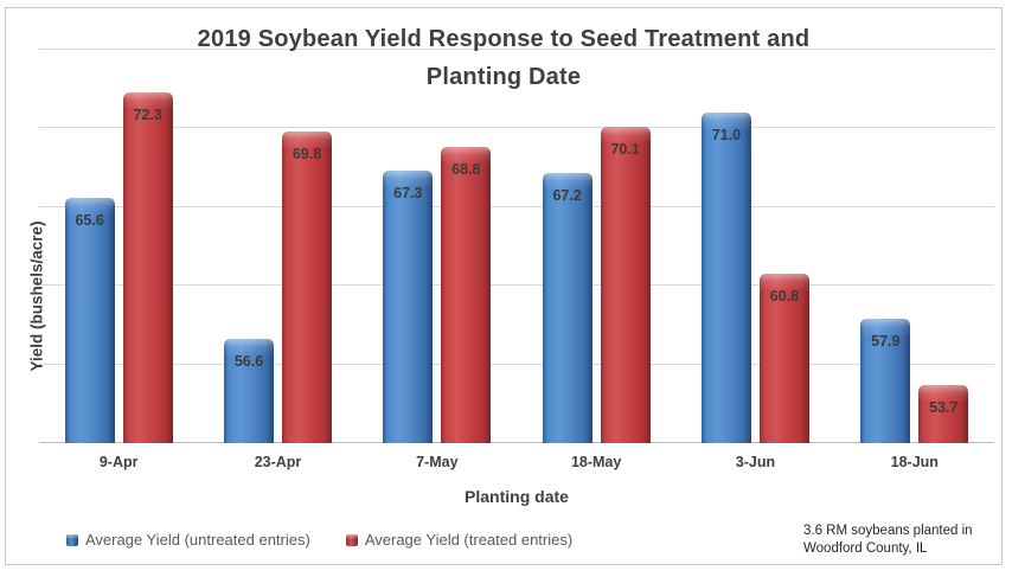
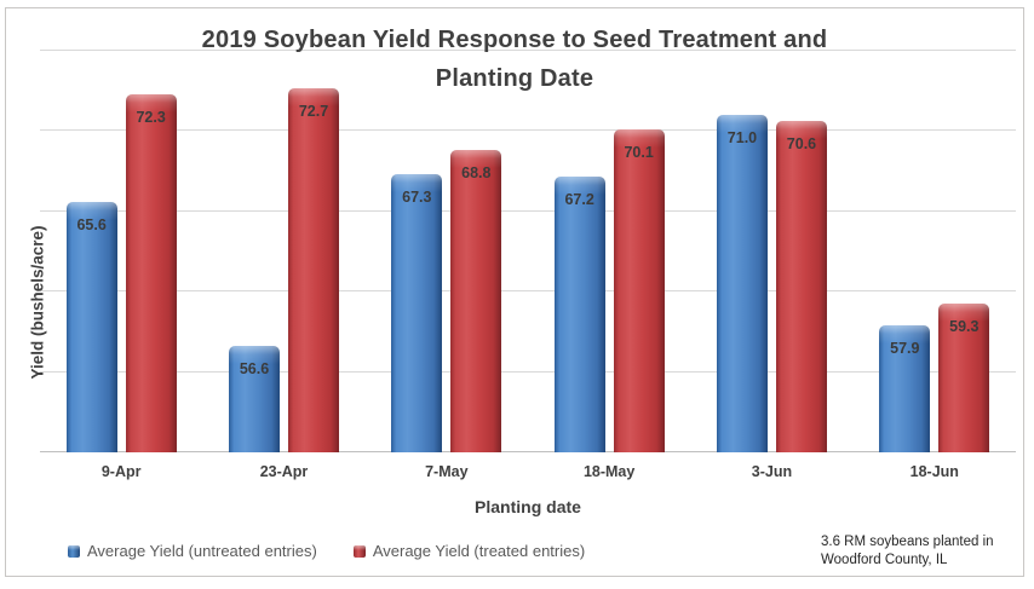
Average Yield (treated entries)/23-Apr: 69.8 -> 72.7
Average Yield (treated entries)/3-Jun: 60.8 -> 70.6
Average Yield (treated entries)/18-Jun: 53.7 -> 59.3
